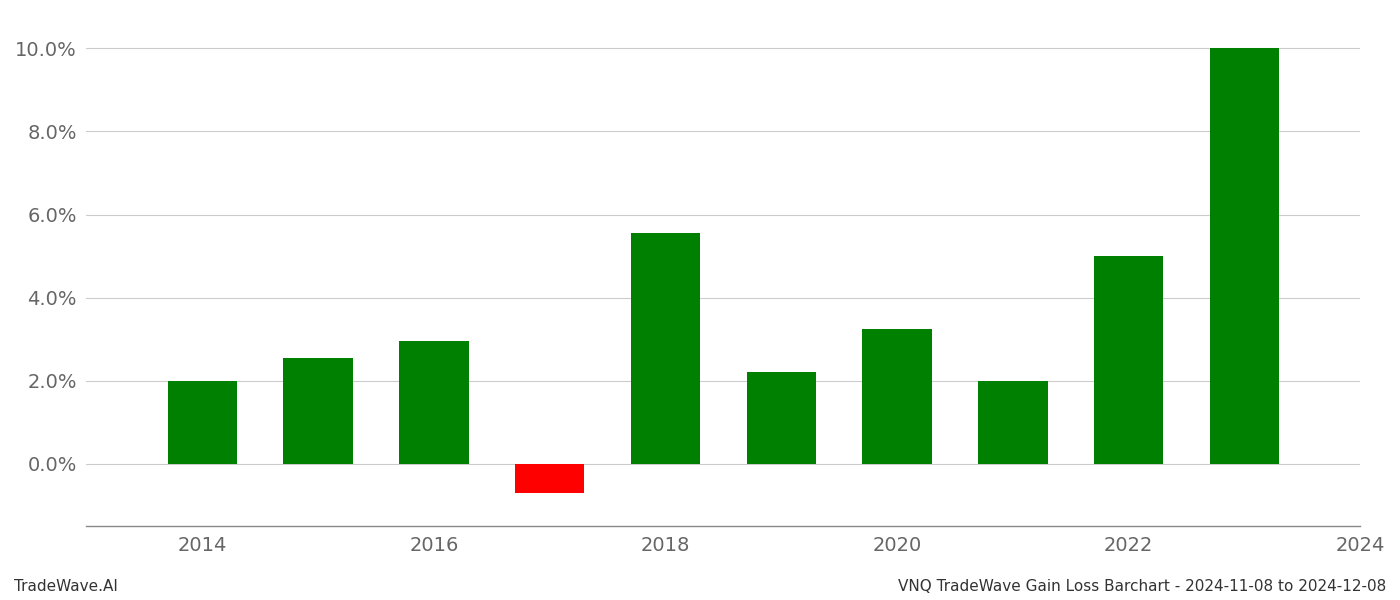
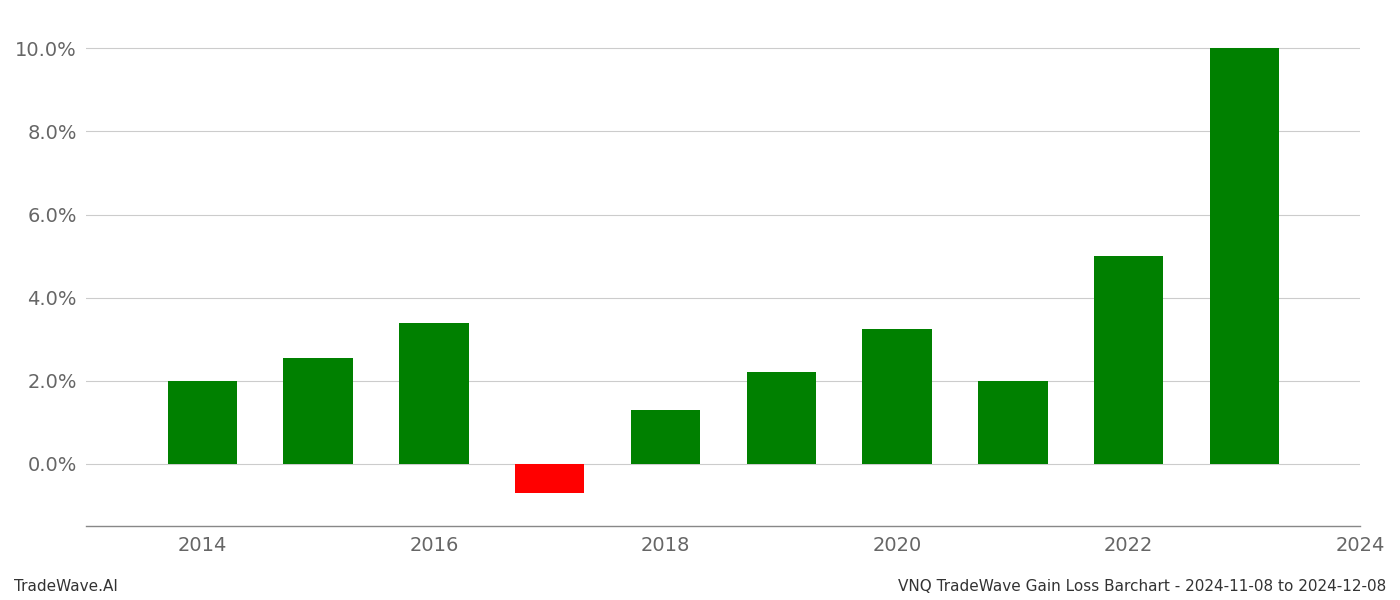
2016: 2.95% -> 3.40%
2018: 5.55% -> 1.30%
